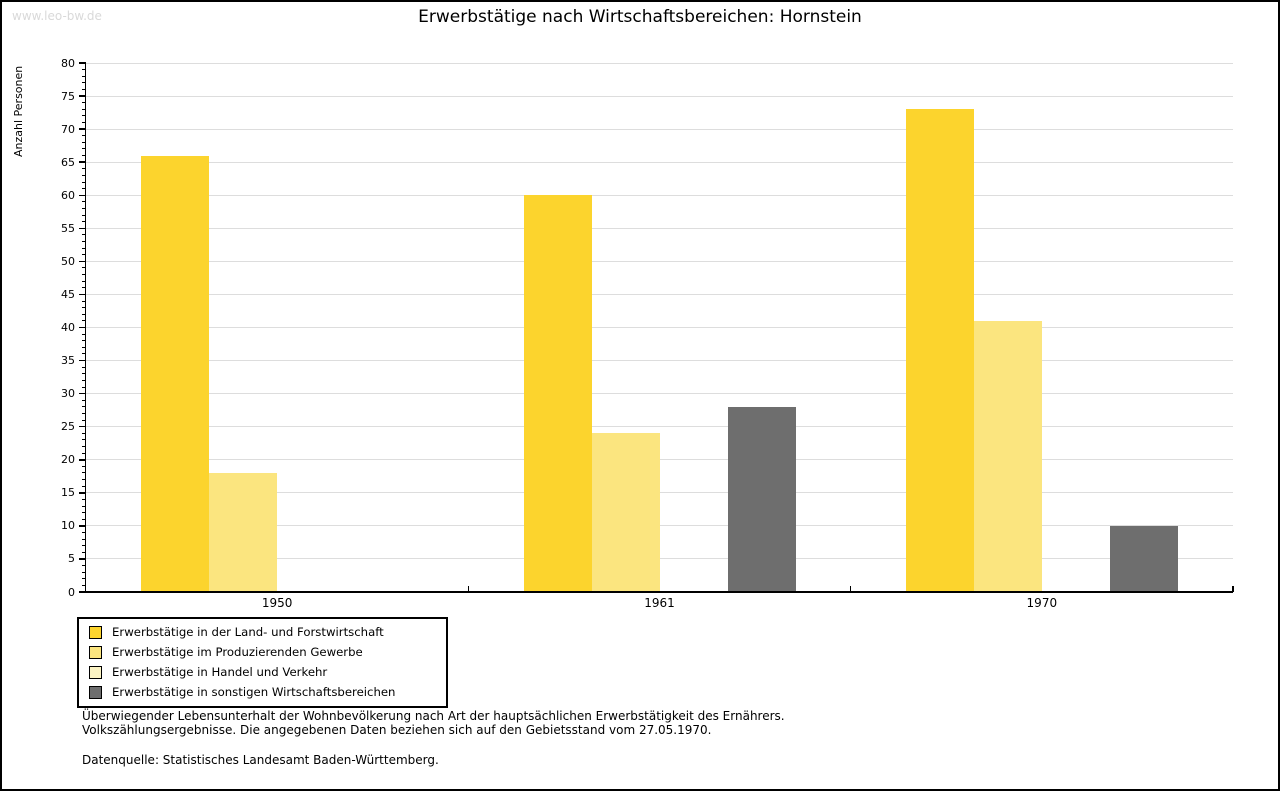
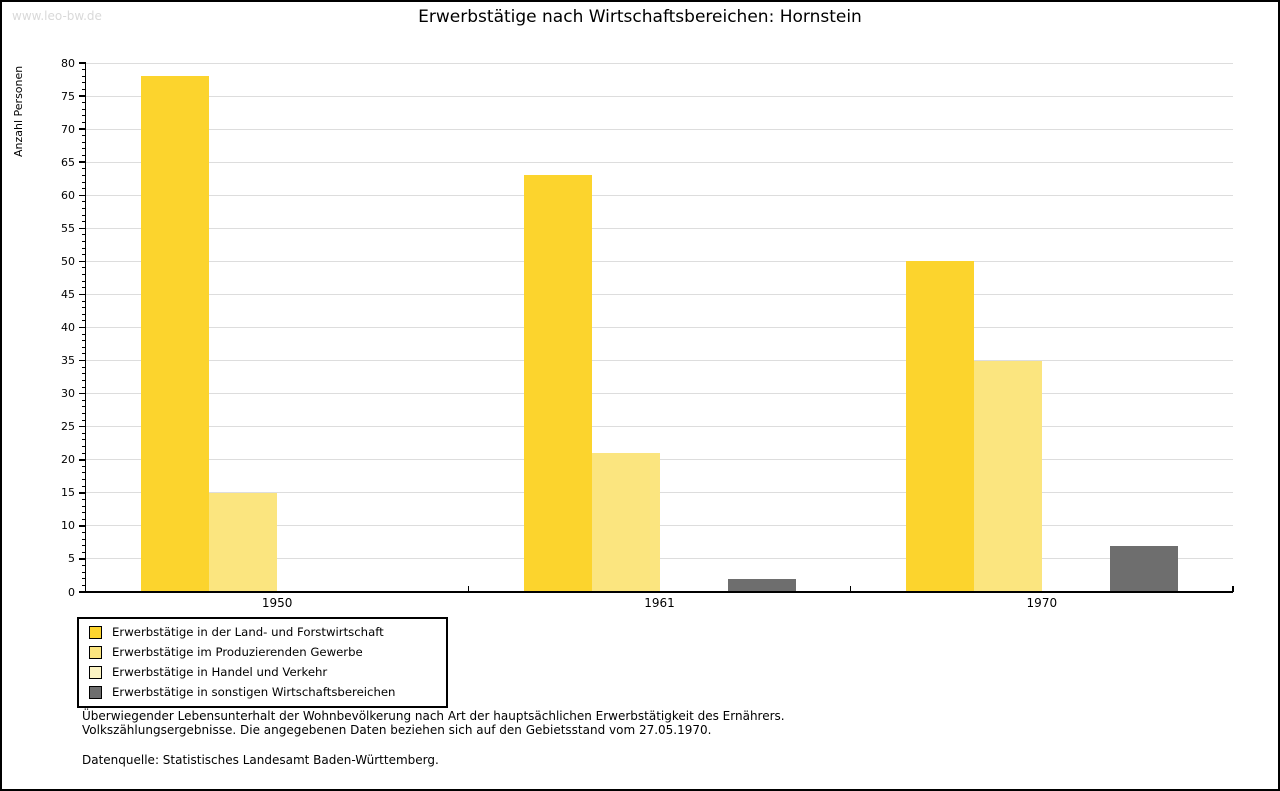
Erwerbstätige in der Land- und Forstwirtschaft/1950: 66 -> 78
Erwerbstätige im Produzierenden Gewerbe/1950: 18 -> 15
Erwerbstätige in der Land- und Forstwirtschaft/1961: 60 -> 63
Erwerbstätige im Produzierenden Gewerbe/1961: 24 -> 21
Erwerbstätige in sonstigen Wirtschaftsbereichen/1961: 28 -> 2
Erwerbstätige in der Land- und Forstwirtschaft/1970: 73 -> 50
Erwerbstätige im Produzierenden Gewerbe/1970: 41 -> 35
Erwerbstätige in sonstigen Wirtschaftsbereichen/1970: 10 -> 7
